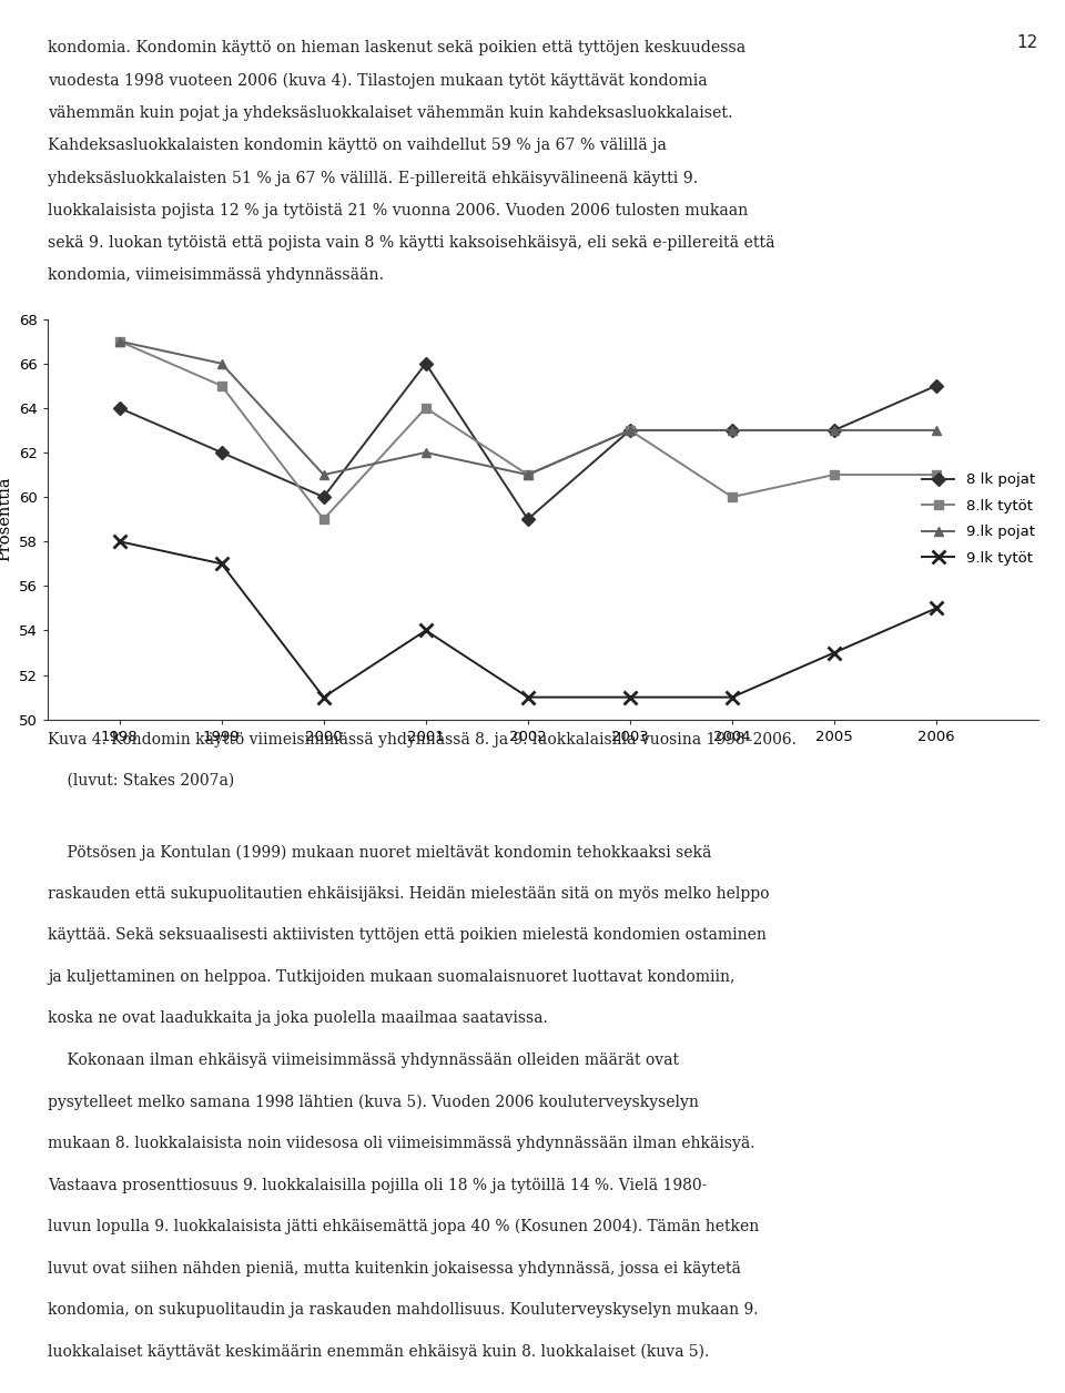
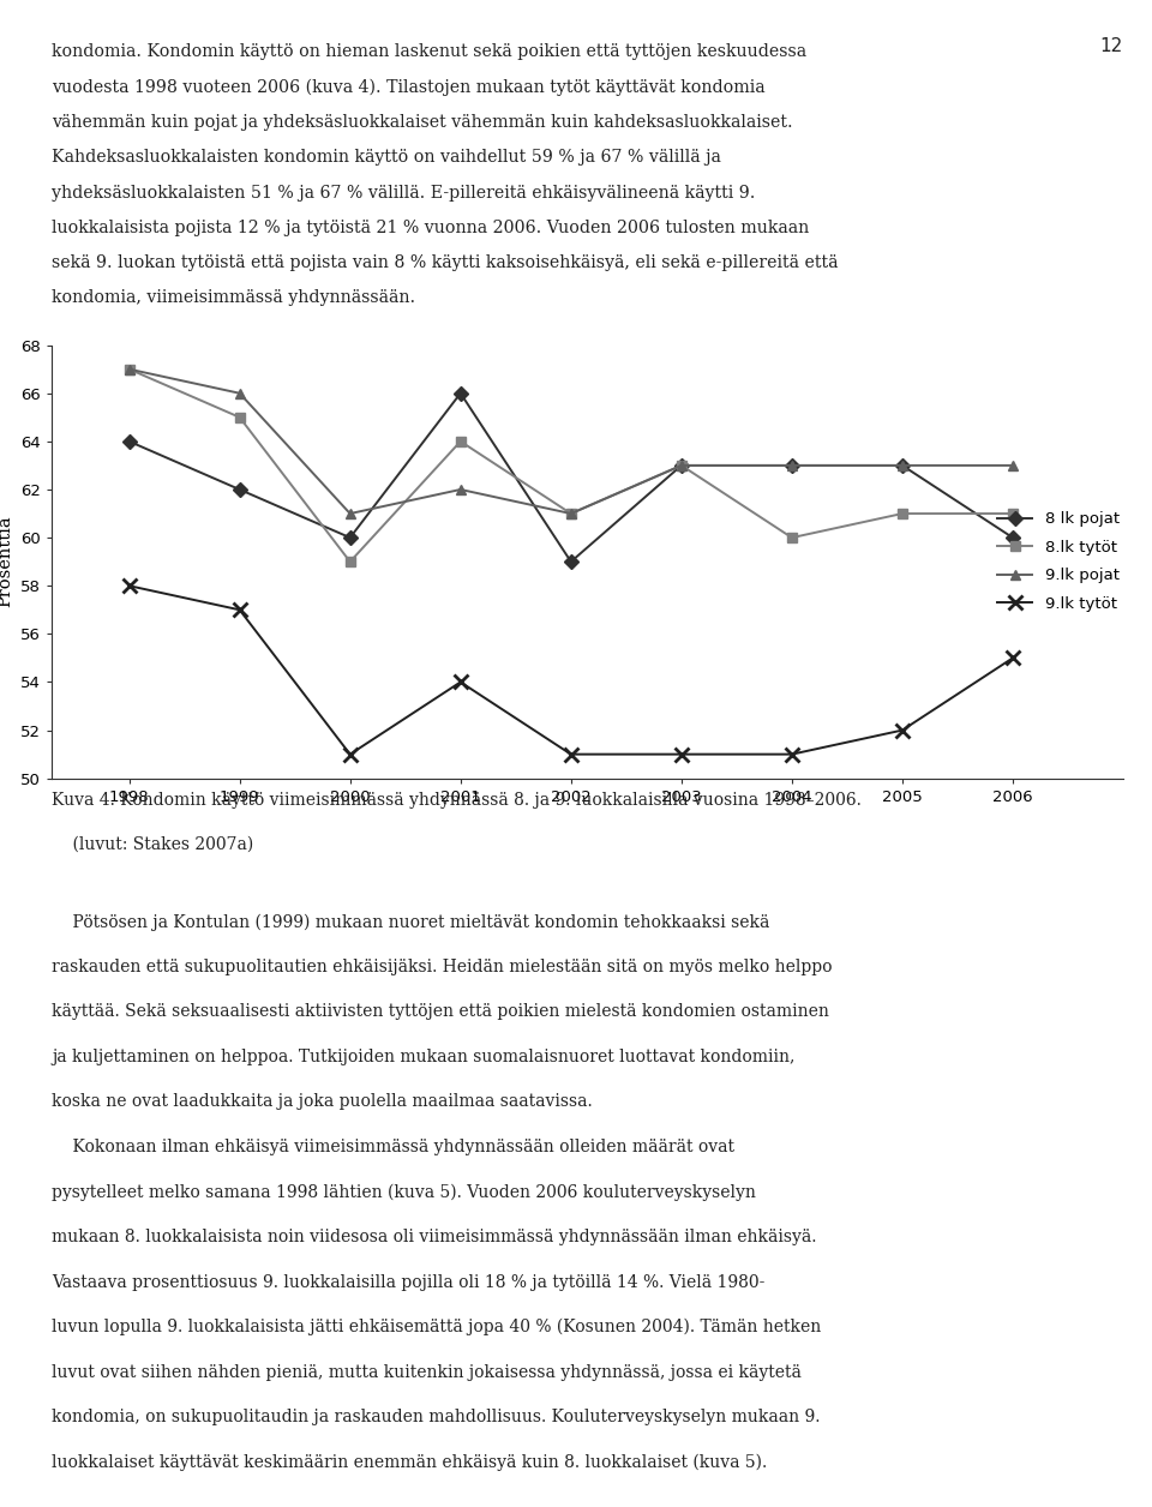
9.lk tytöt/2005: 53 -> 52
8 lk pojat/2006: 65 -> 60
